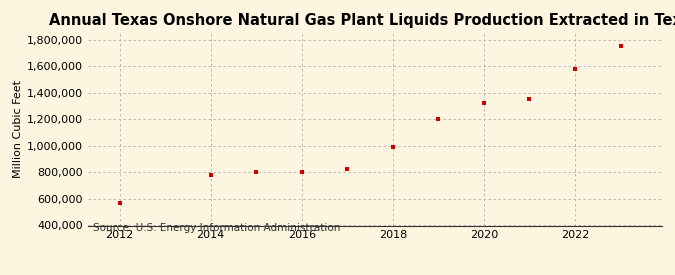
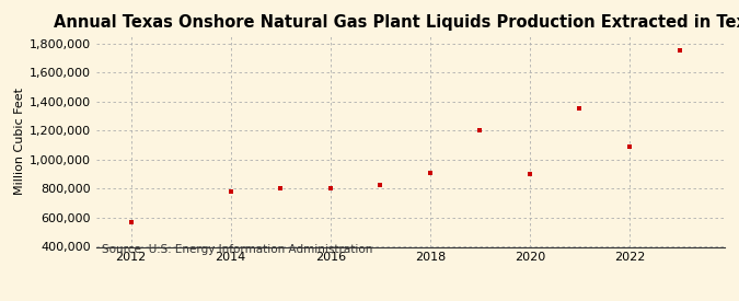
2018: 990,000 -> 910,000
2020: 1,320,000 -> 900,000
2022: 1,580,000 -> 1,090,000
